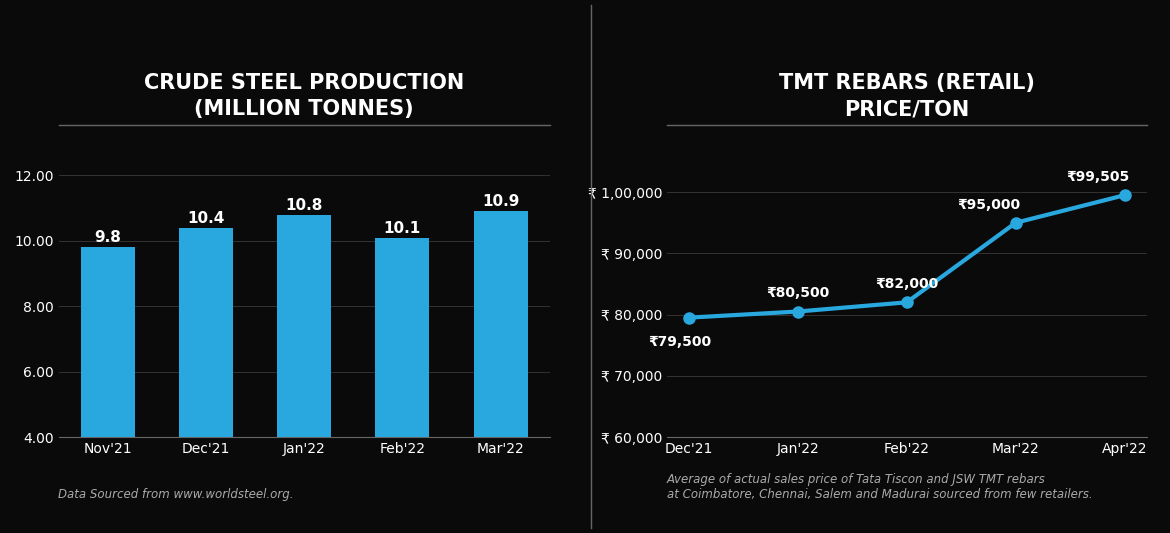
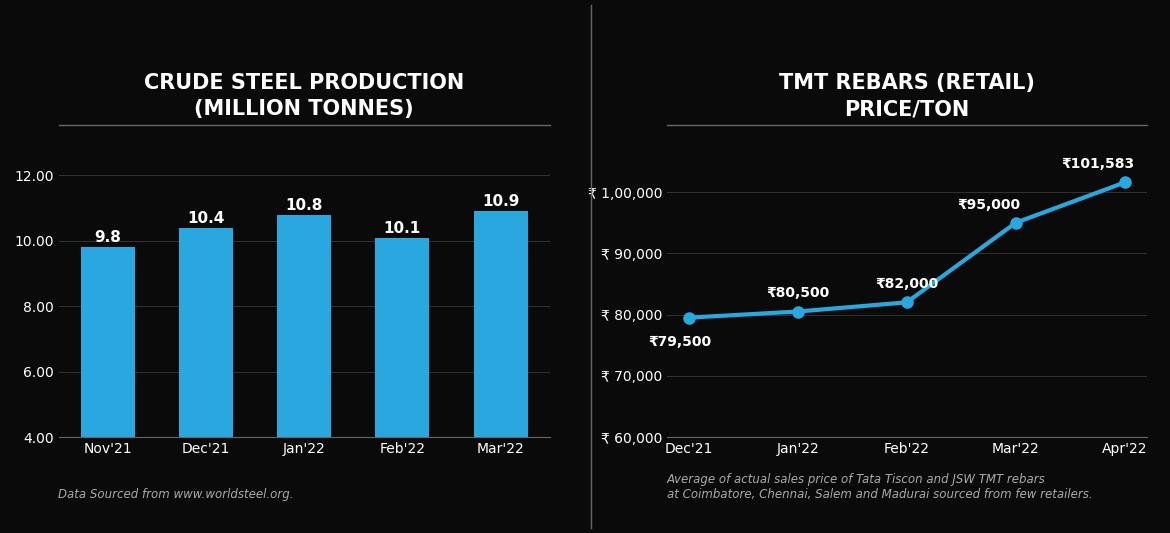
Apr'22: ₹99,505 -> ₹101,583
